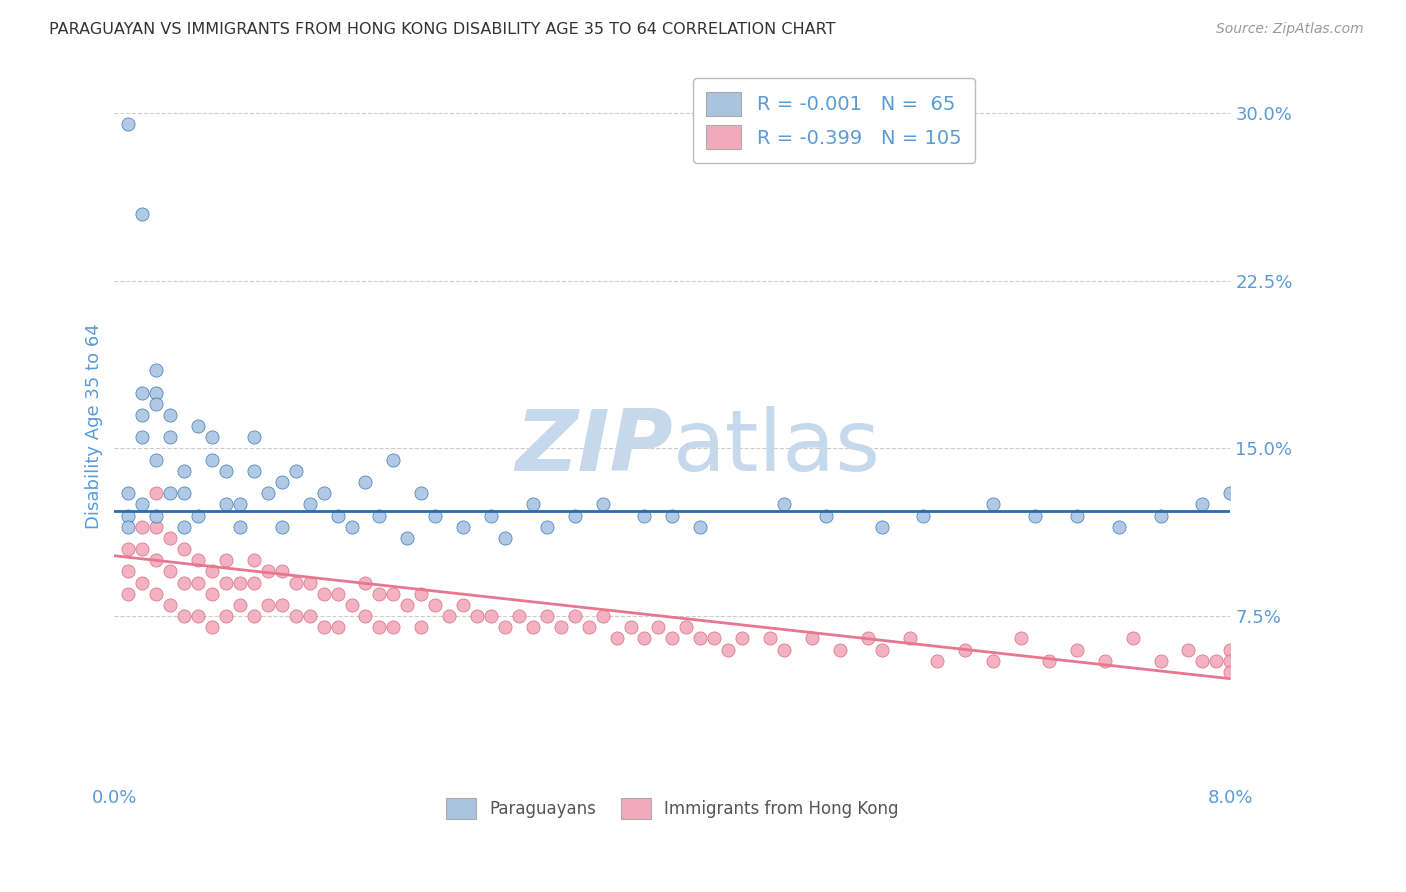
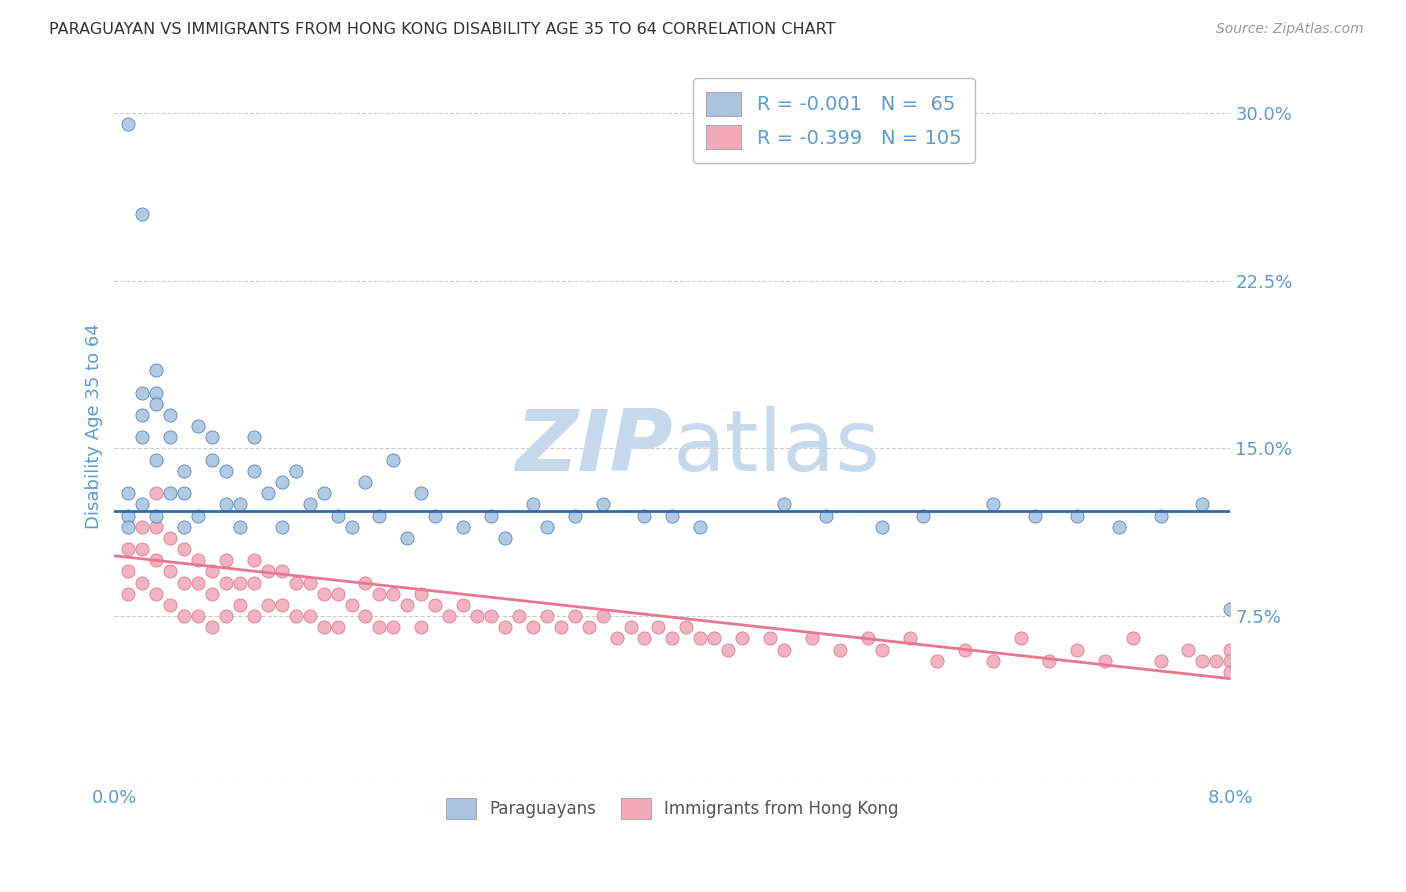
Paraguayans/8.0%: 13.0% -> 7.8%
